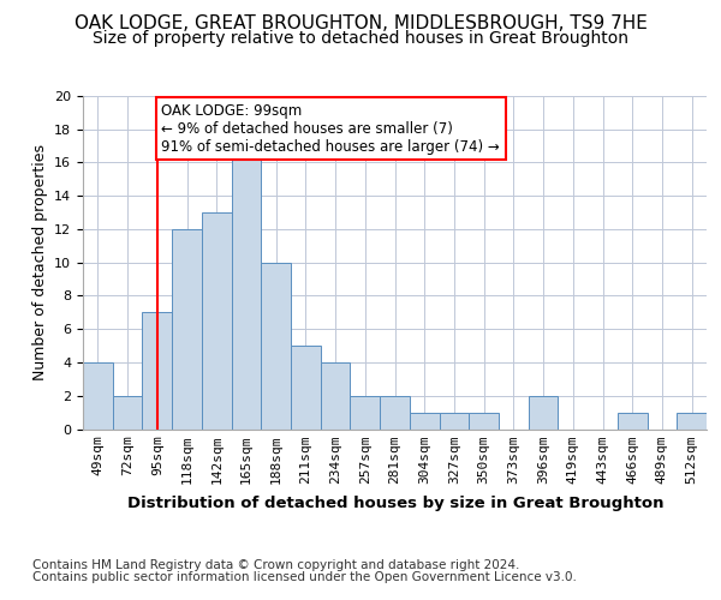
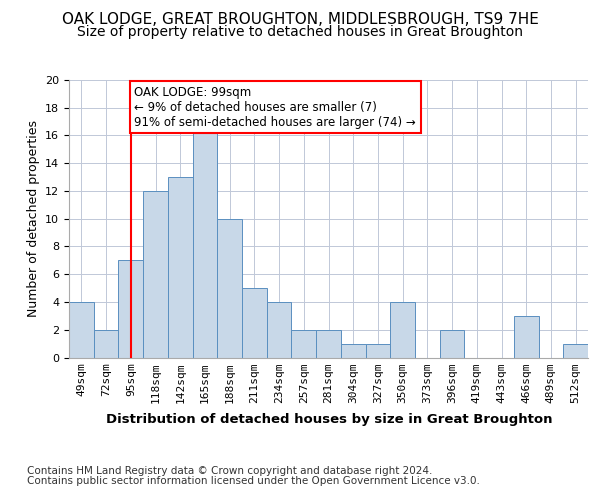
350sqm: 1 -> 4
466sqm: 1 -> 3
